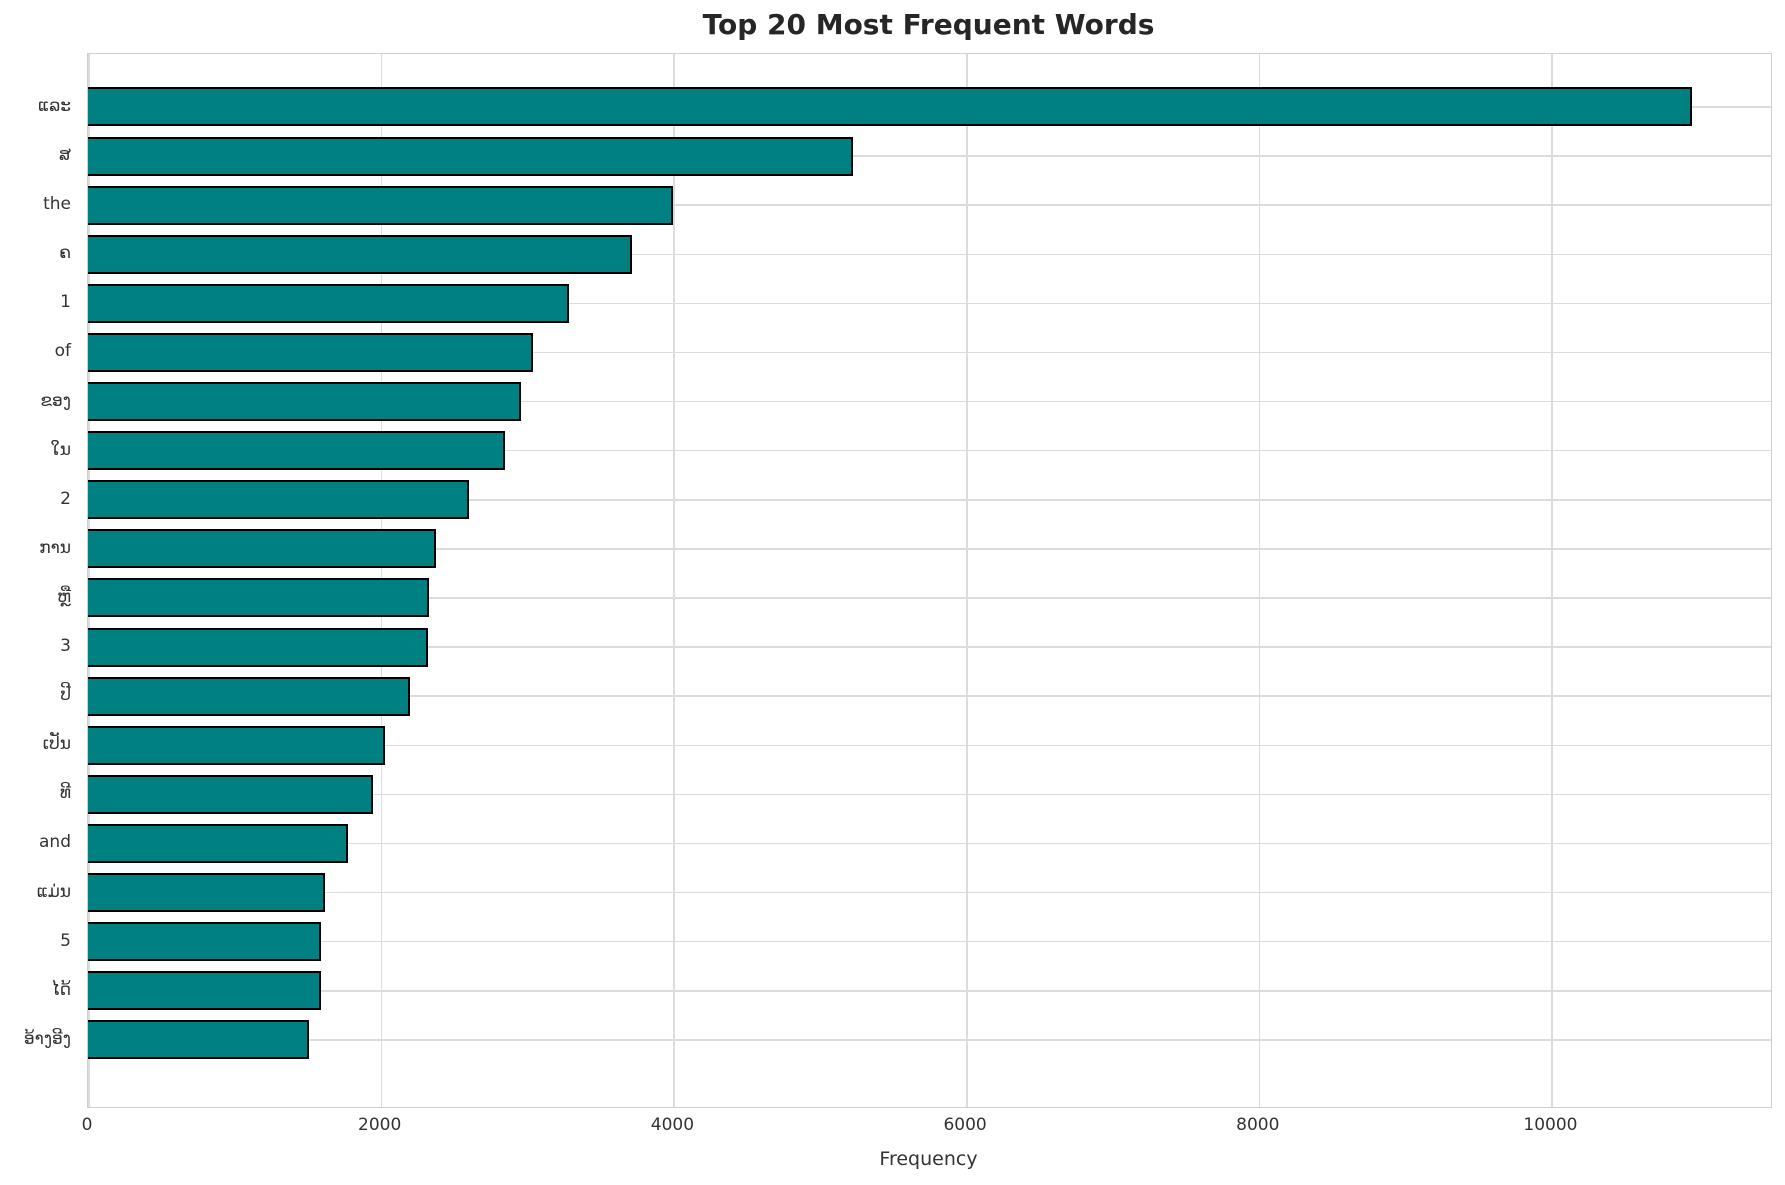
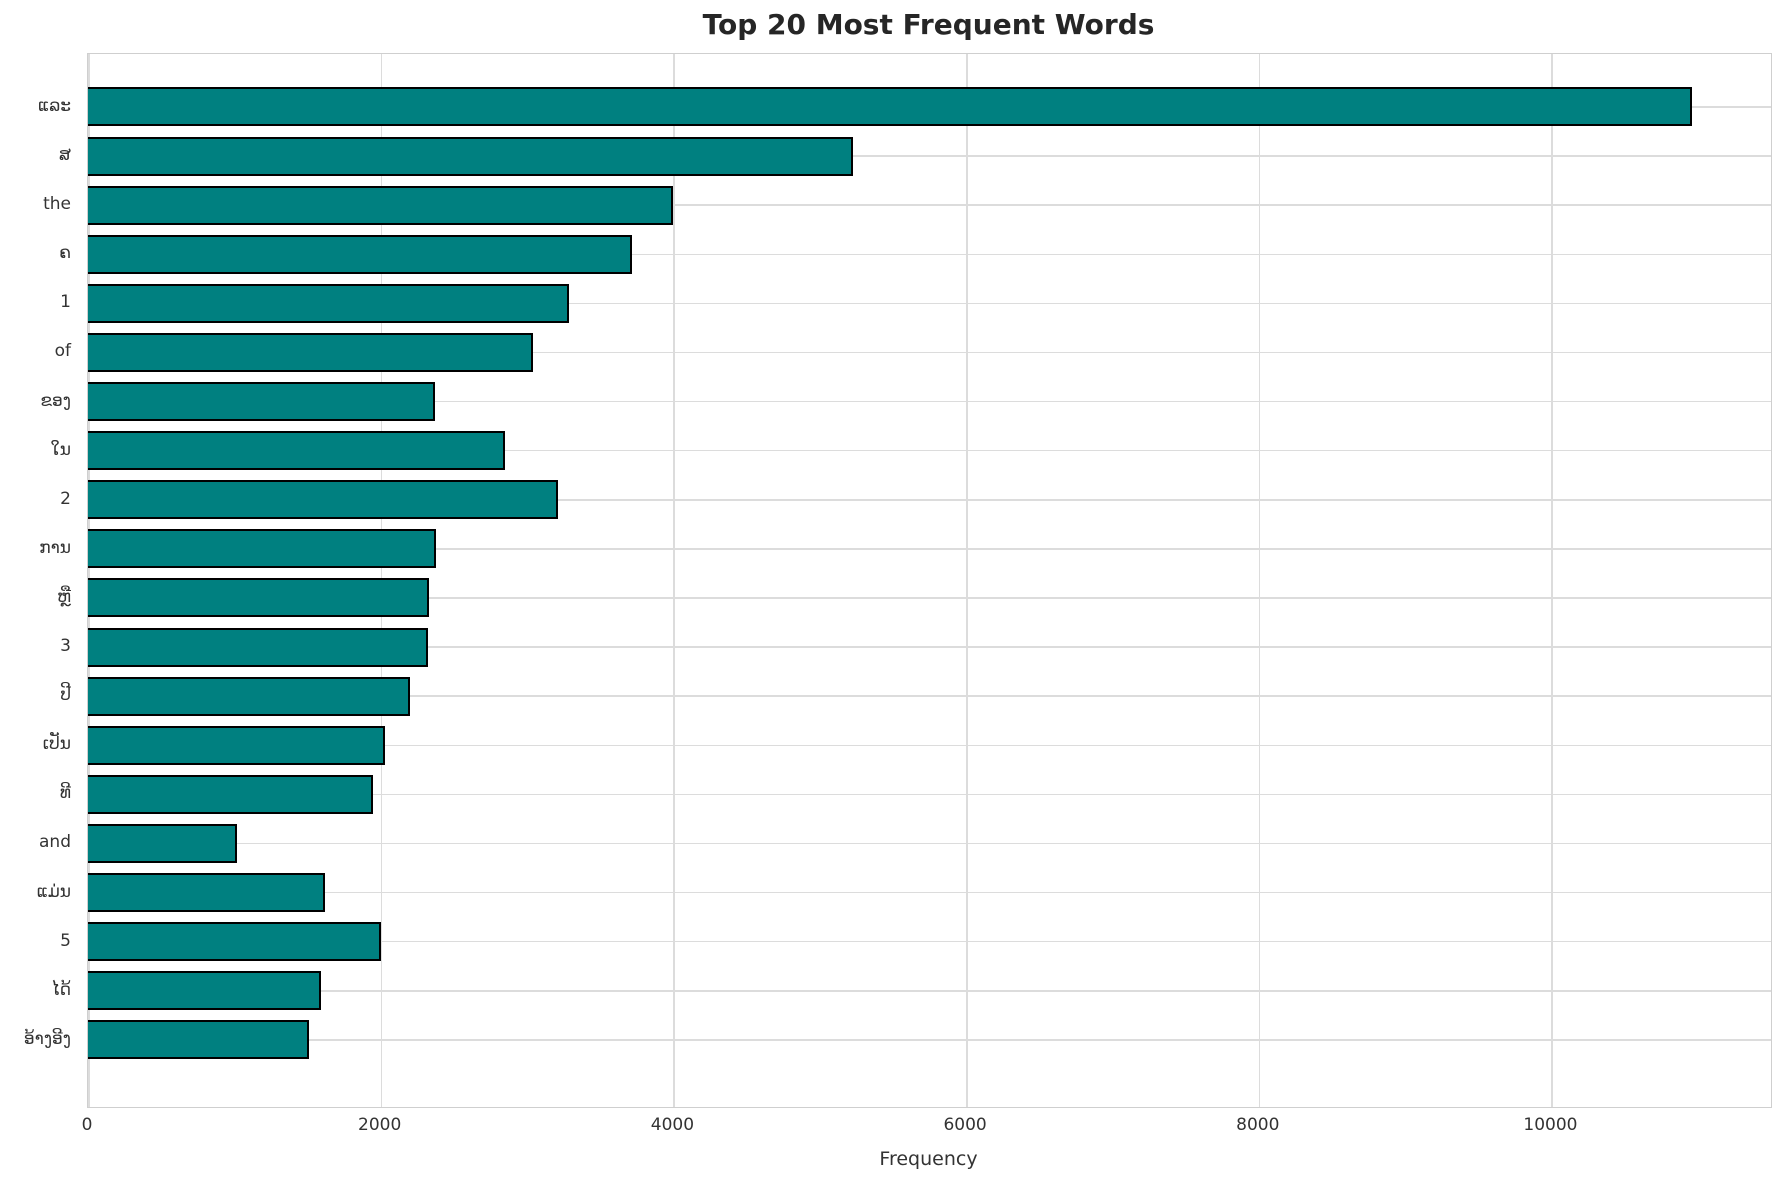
ຂອງ: 2960 -> 2370
2: 2600 -> 3210
and: 1780 -> 1020
5: 1590 -> 2000
